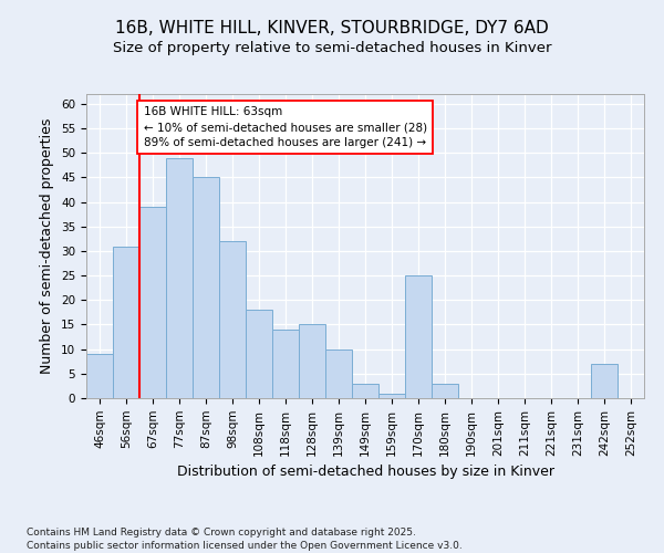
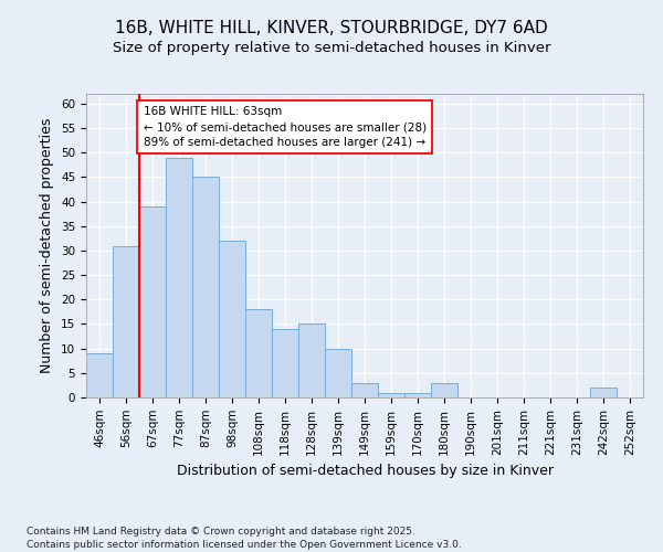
170sqm: 25 -> 1
242sqm: 7 -> 2
